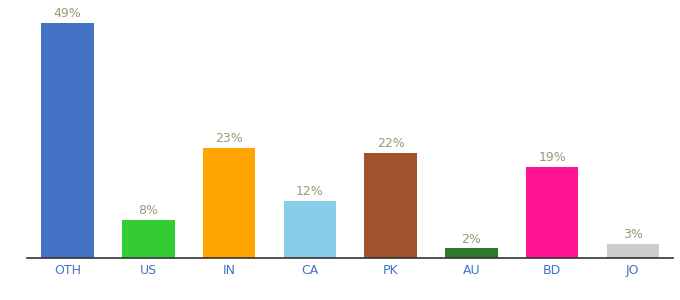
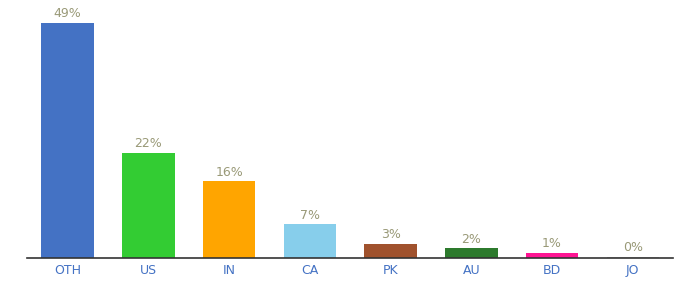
US: 8% -> 22%
IN: 23% -> 16%
CA: 12% -> 7%
PK: 22% -> 3%
BD: 19% -> 1%
JO: 3% -> 0%
